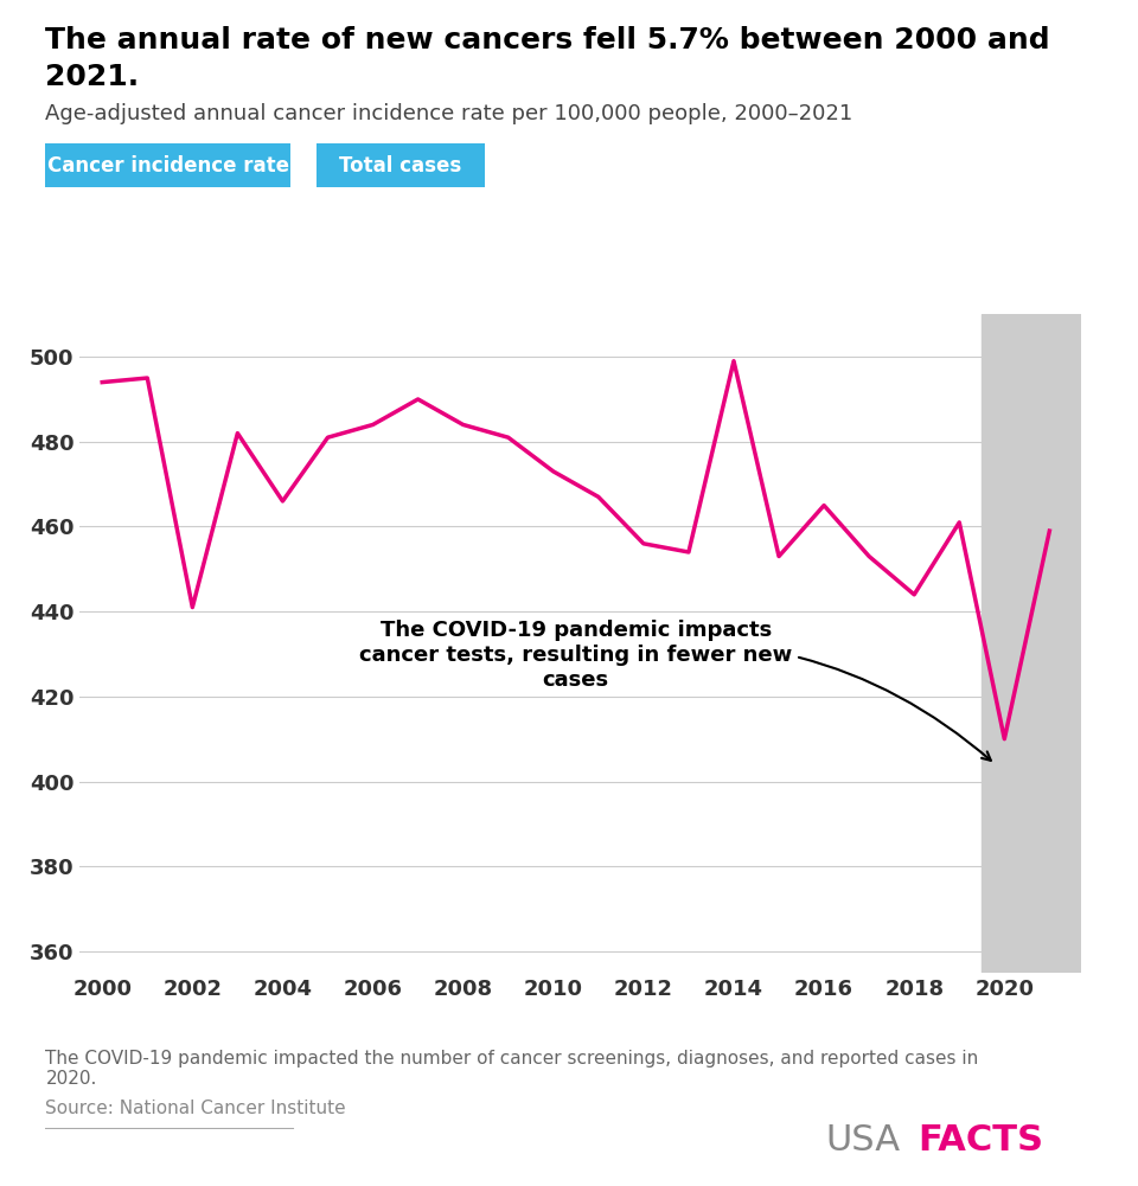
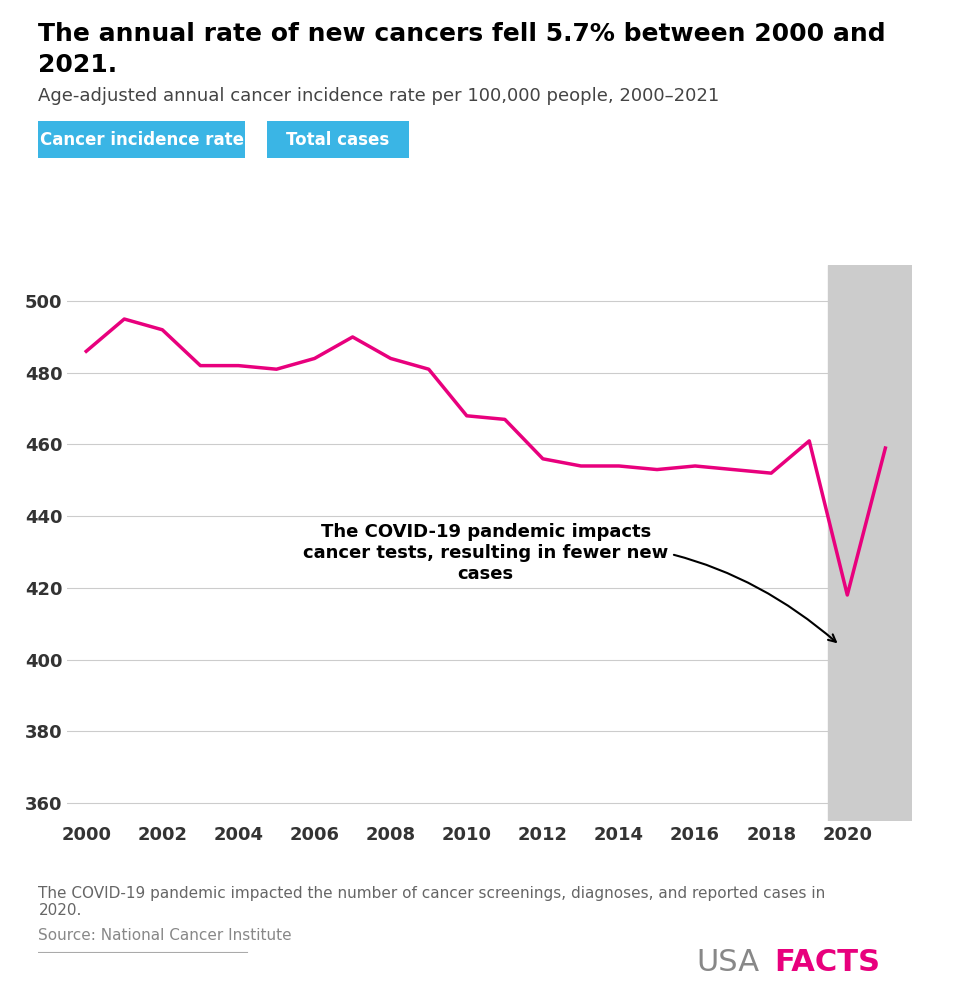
2000: 494 -> 486
2002: 441 -> 492
2004: 466 -> 482
2010: 473 -> 468
2014: 499 -> 454
2016: 465 -> 454
2018: 444 -> 452
2020: 410 -> 418
